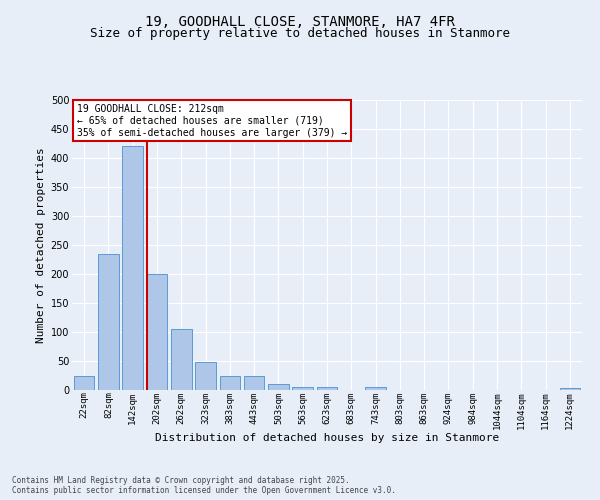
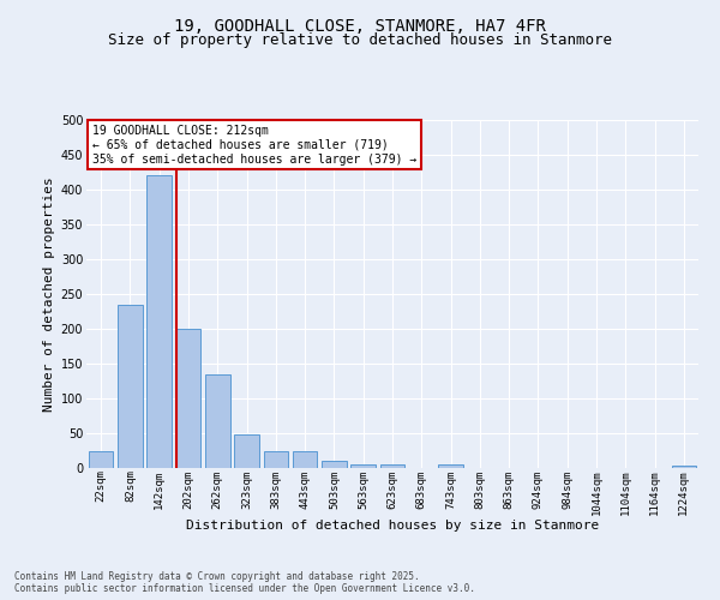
262sqm: 105 -> 134
